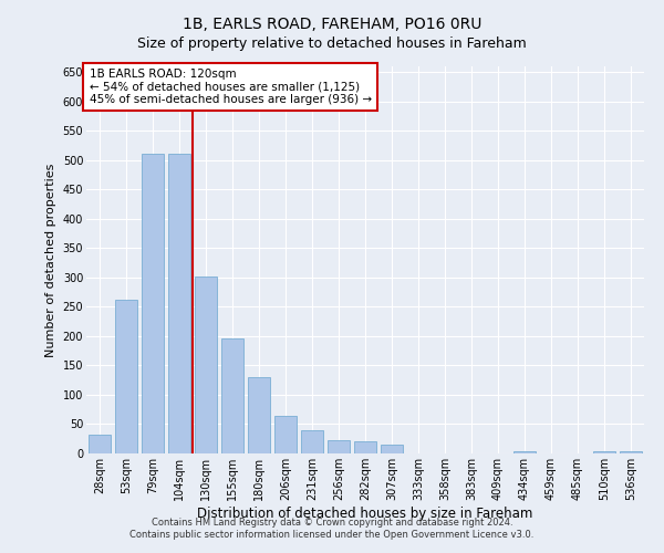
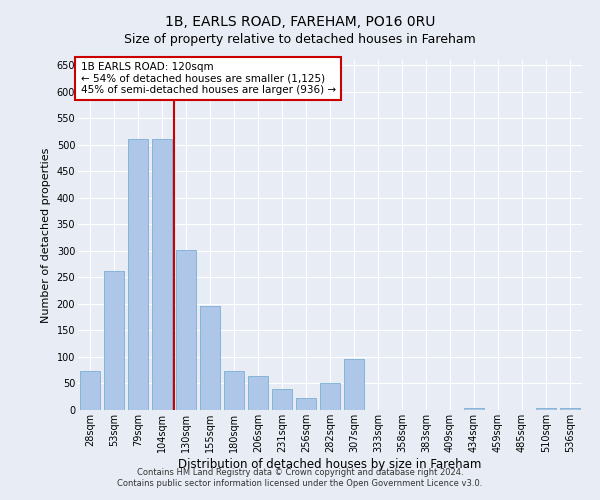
28sqm: 33 -> 74
180sqm: 131 -> 74
282sqm: 21 -> 50
307sqm: 15 -> 96
